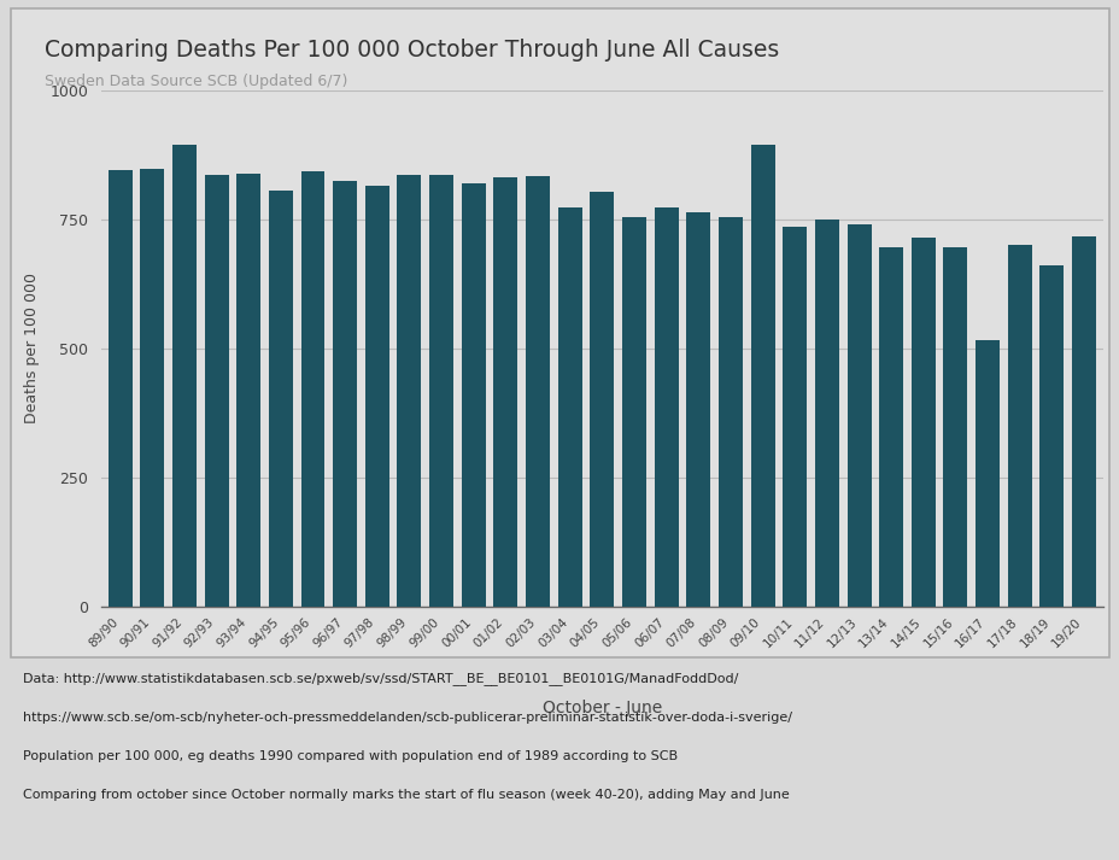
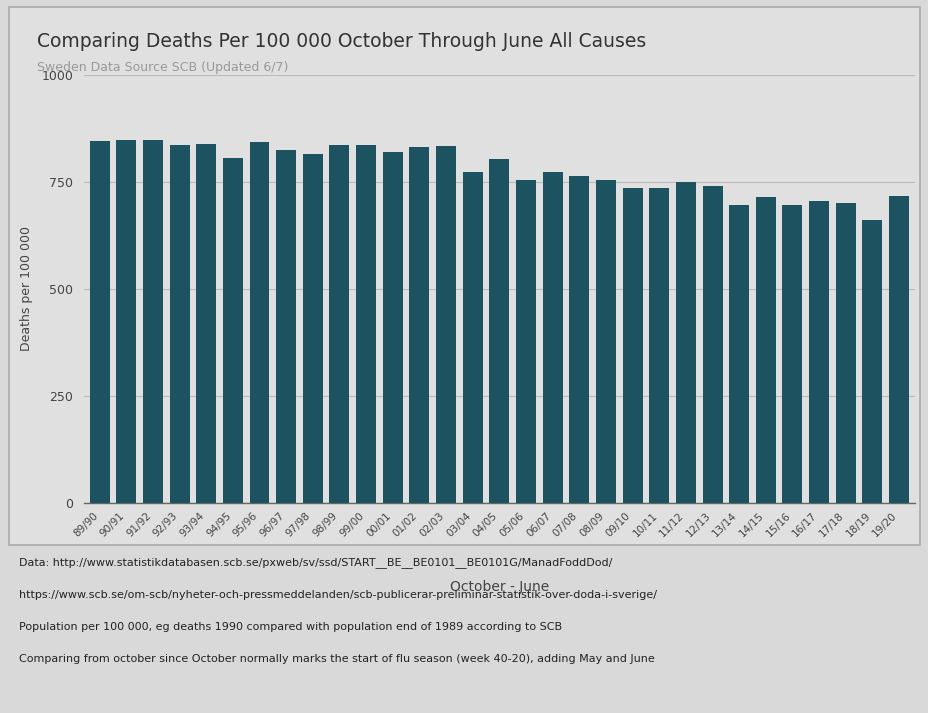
91/92: 895 -> 848
09/10: 895 -> 735
16/17: 515 -> 706
